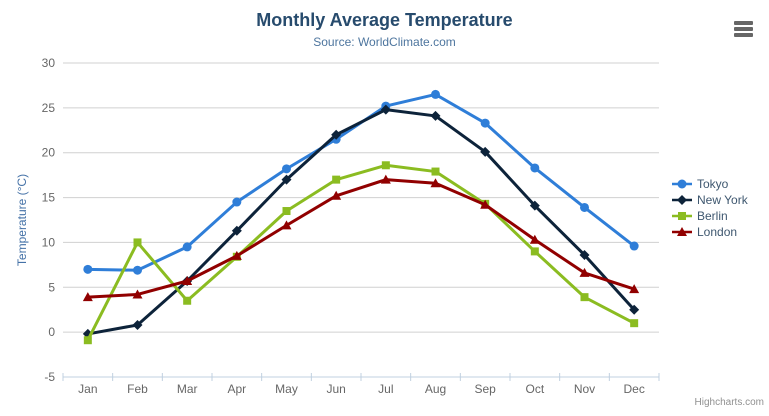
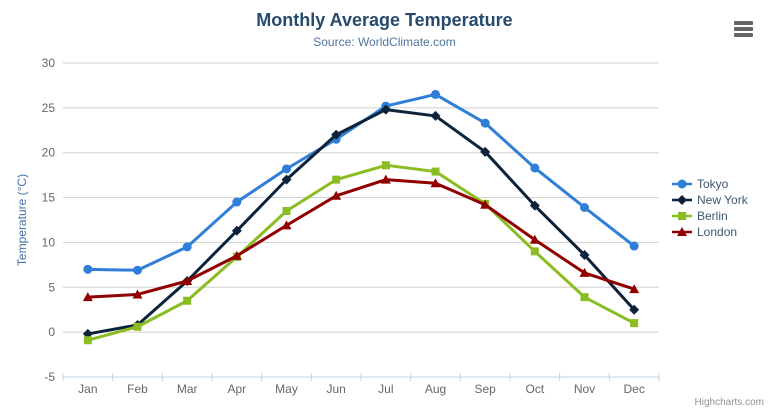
Berlin/Feb: 10 -> 1
